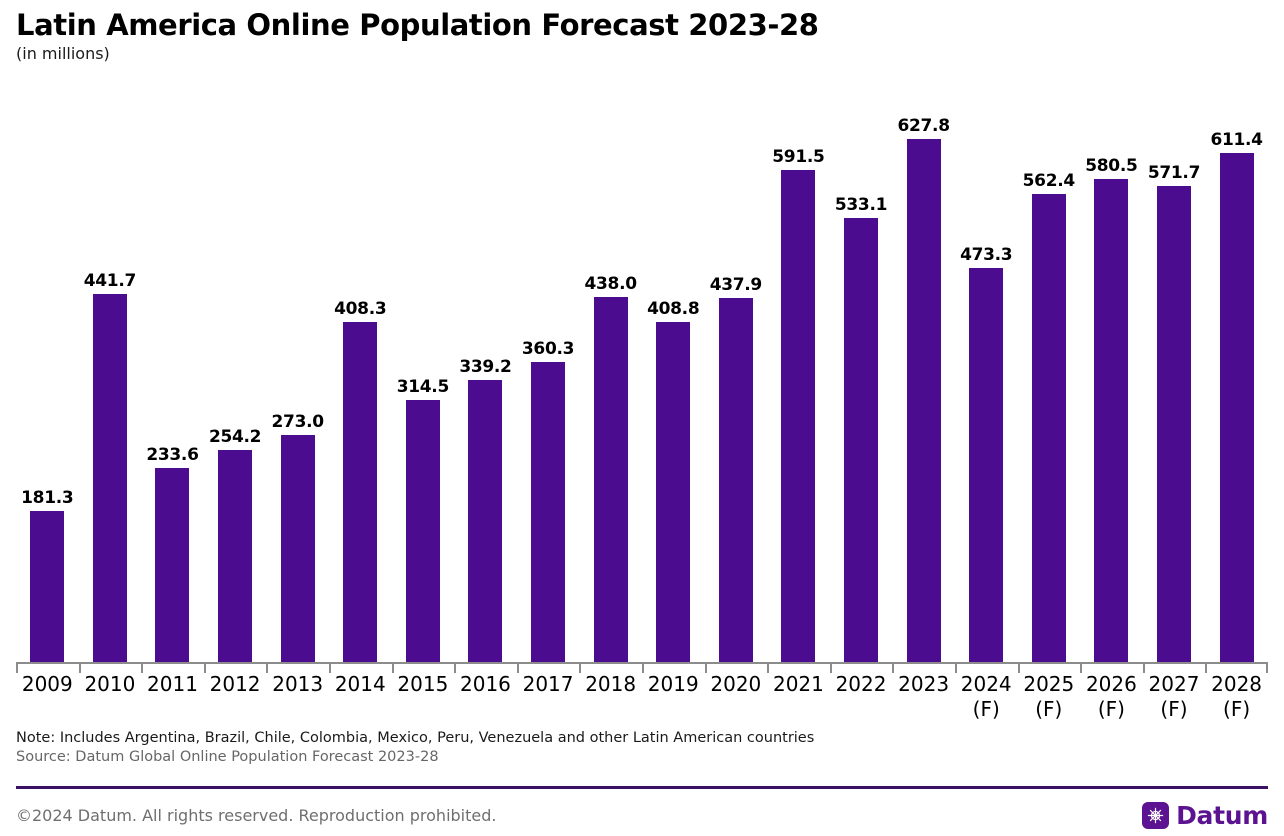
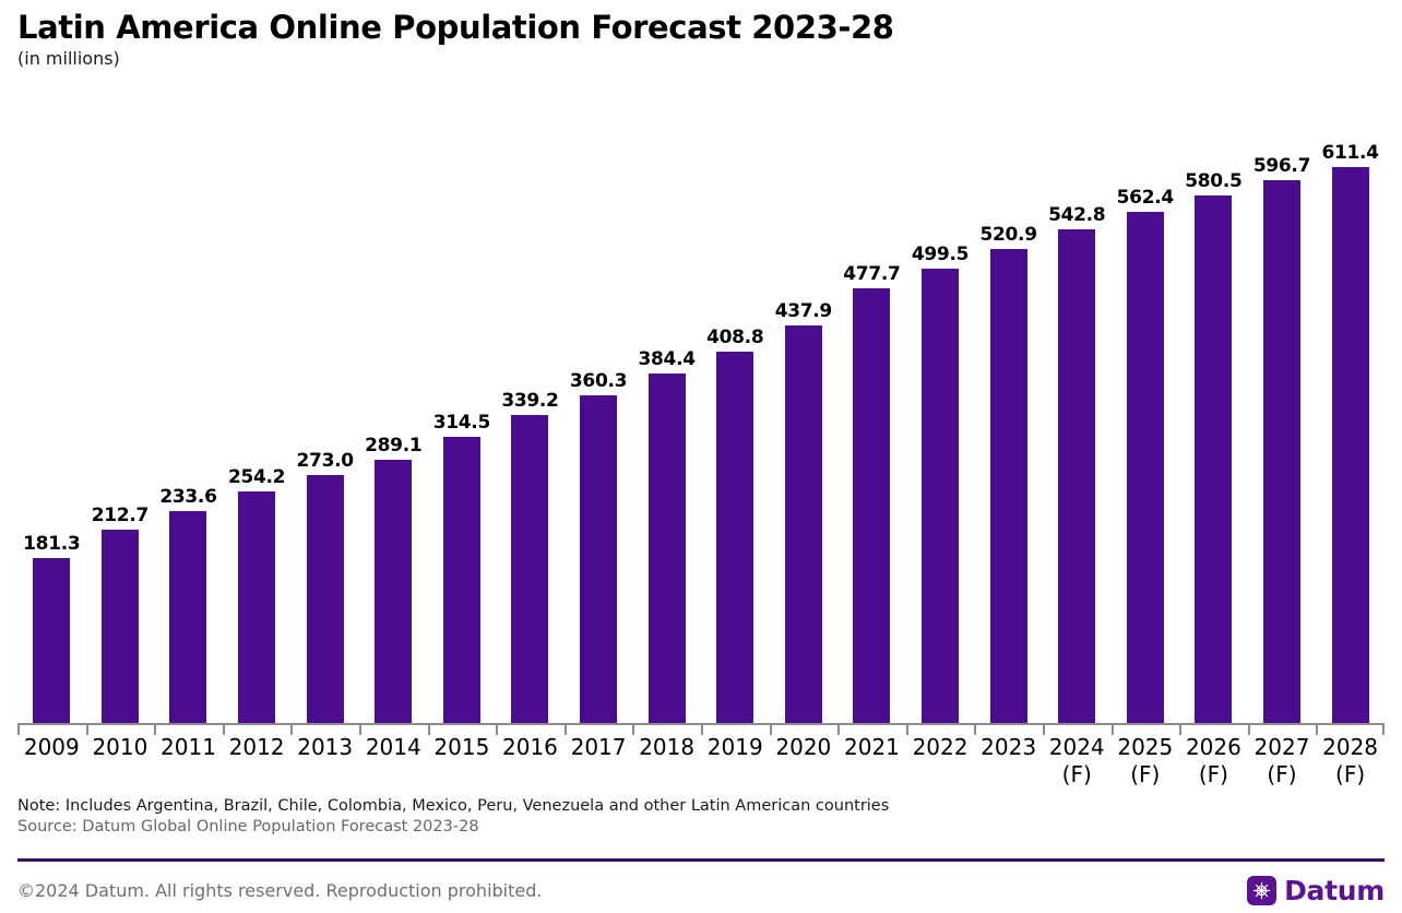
2010: 441.7 -> 212.7
2014: 408.3 -> 289.1
2018: 438.0 -> 384.4
2021: 591.5 -> 477.7
2022: 533.1 -> 499.5
2023: 627.8 -> 520.9
2024 (F): 473.3 -> 542.8
2027 (F): 571.7 -> 596.7
